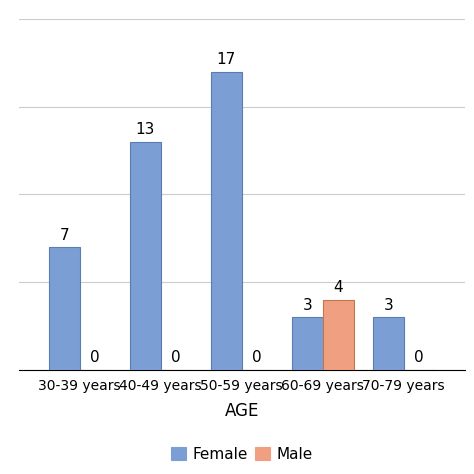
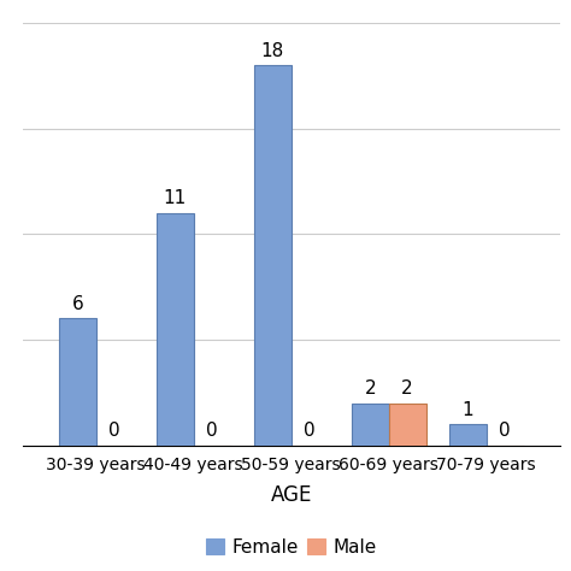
Female/30-39 years: 7 -> 6
Female/40-49 years: 13 -> 11
Female/50-59 years: 17 -> 18
Female/60-69 years: 3 -> 2
Male/60-69 years: 4 -> 2
Female/70-79 years: 3 -> 1
